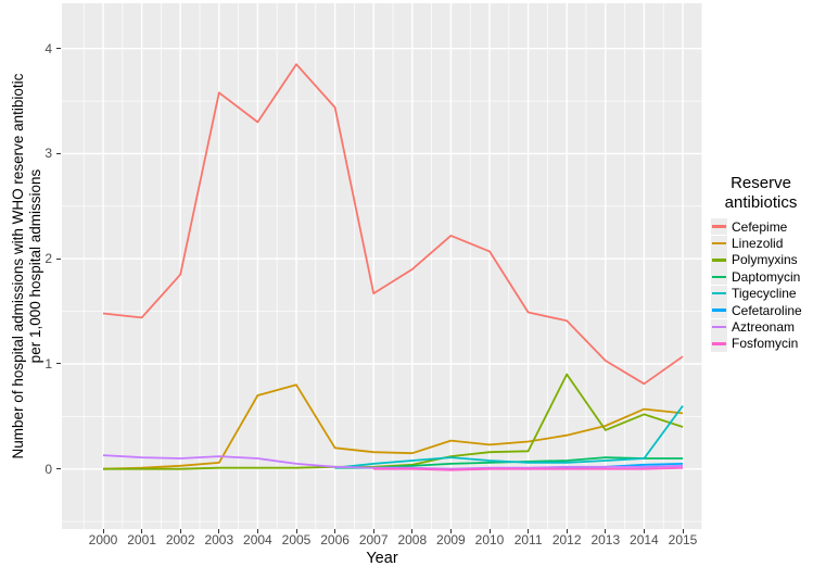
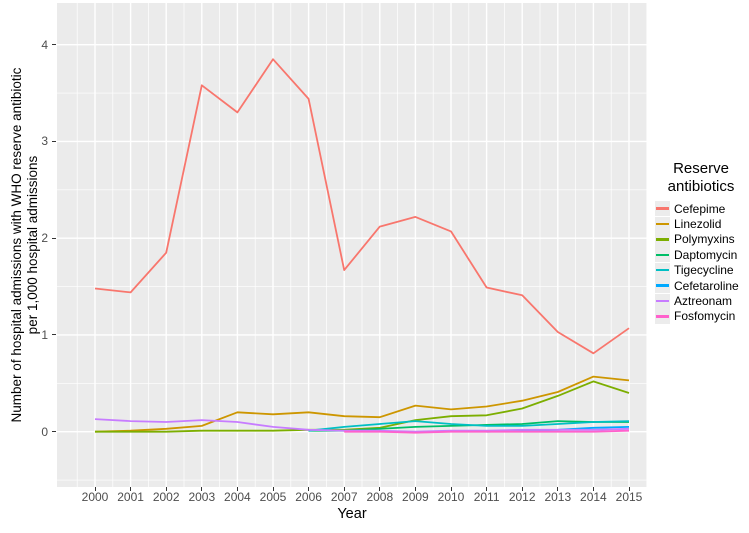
Linezolid/2004: 0.7 -> 0.2
Linezolid/2005: 0.8 -> 0.2
Cefepime/2008: 1.9 -> 2.1
Polymyxins/2012: 0.9 -> 0.2
Tigecycline/2015: 0.6 -> 0.1
